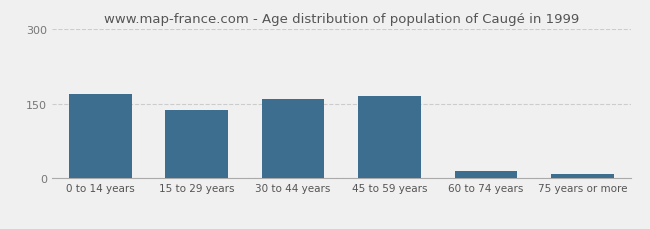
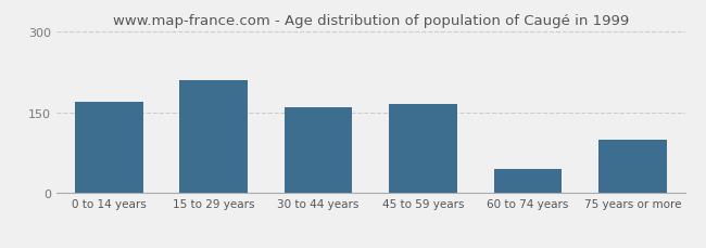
15 to 29 years: 137 -> 210
60 to 74 years: 15 -> 45
75 years or more: 9 -> 100
